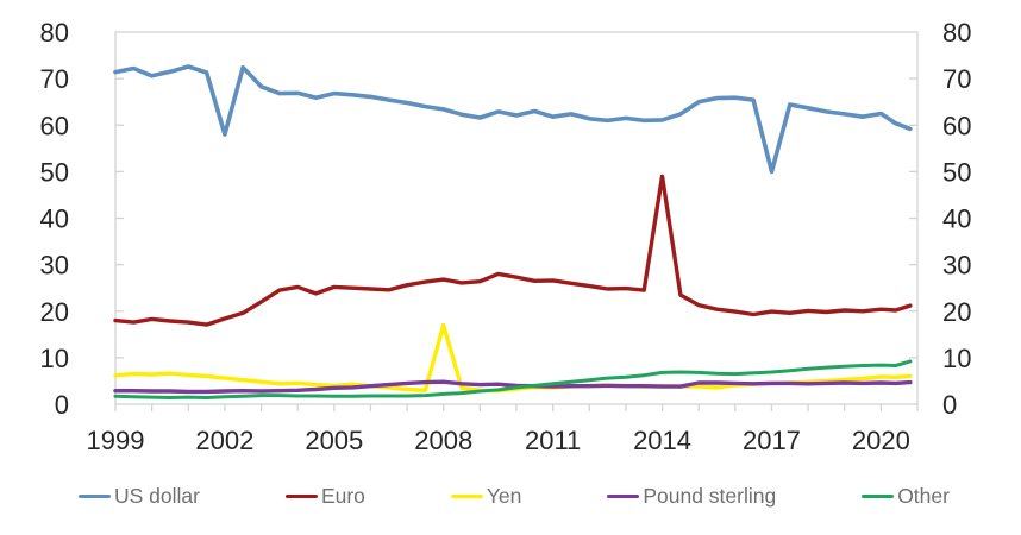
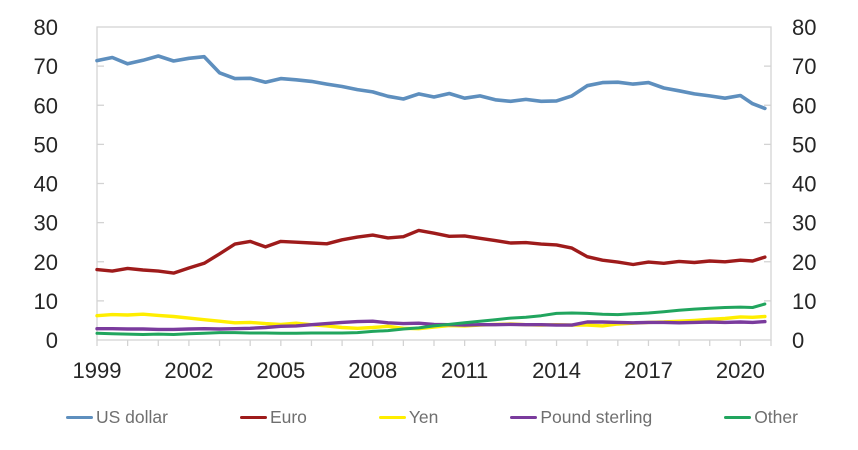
US dollar/2002: 58 -> 72
Yen/2008: 17 -> 3
Euro/2014: 49 -> 24
US dollar/2017: 50 -> 66
